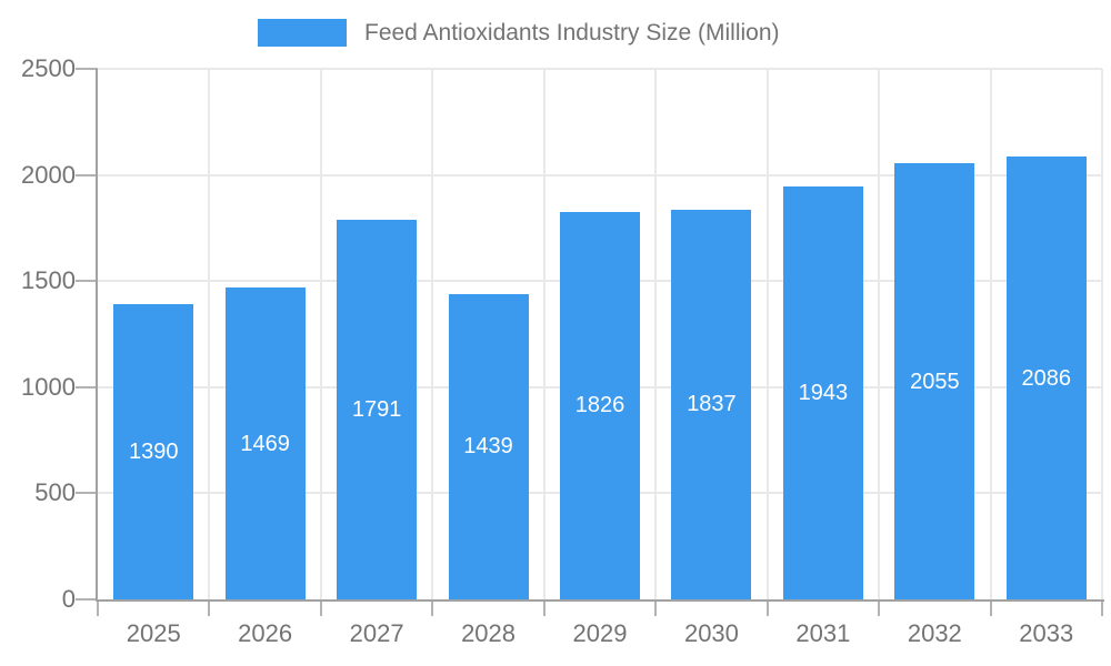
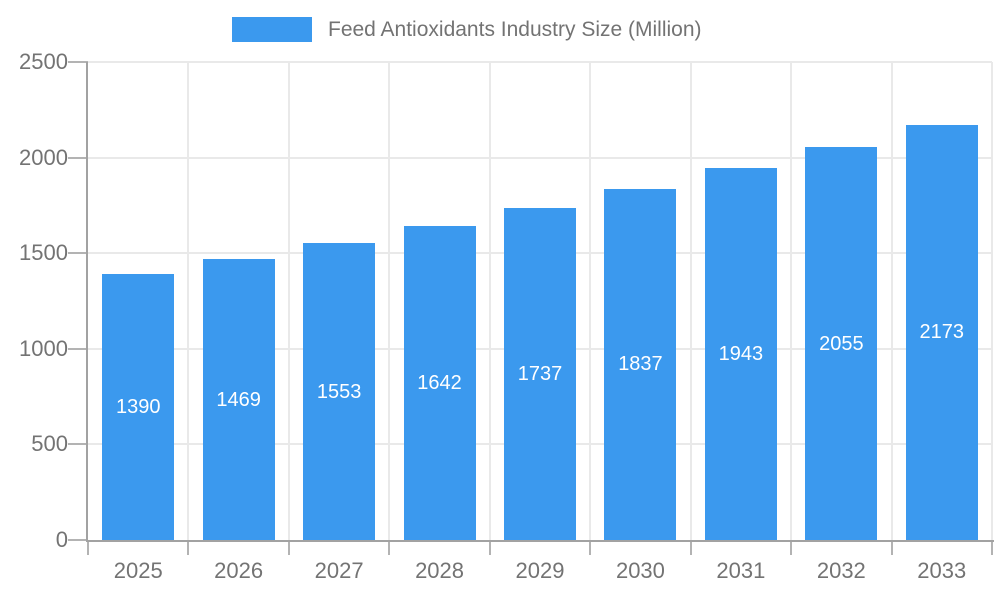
2027: 1791 -> 1553
2028: 1439 -> 1642
2029: 1826 -> 1737
2033: 2086 -> 2173
